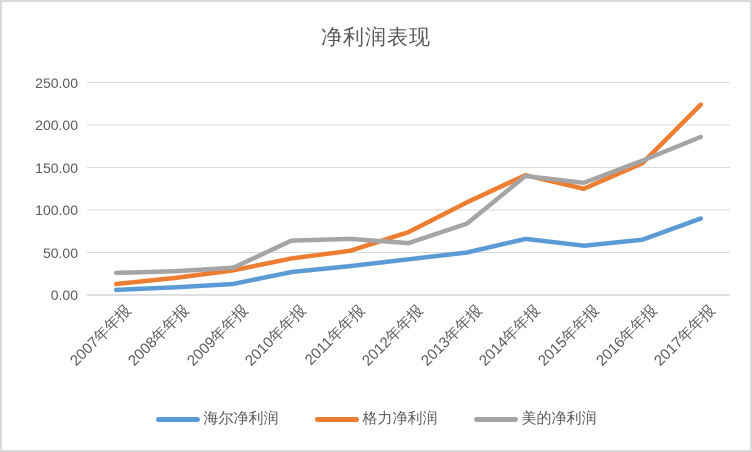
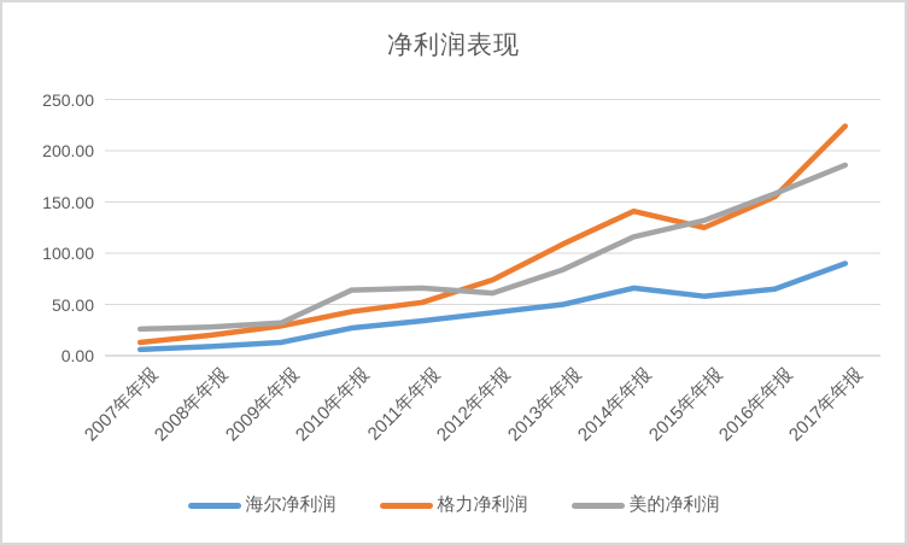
美的净利润/2014年年报: 140 -> 120
